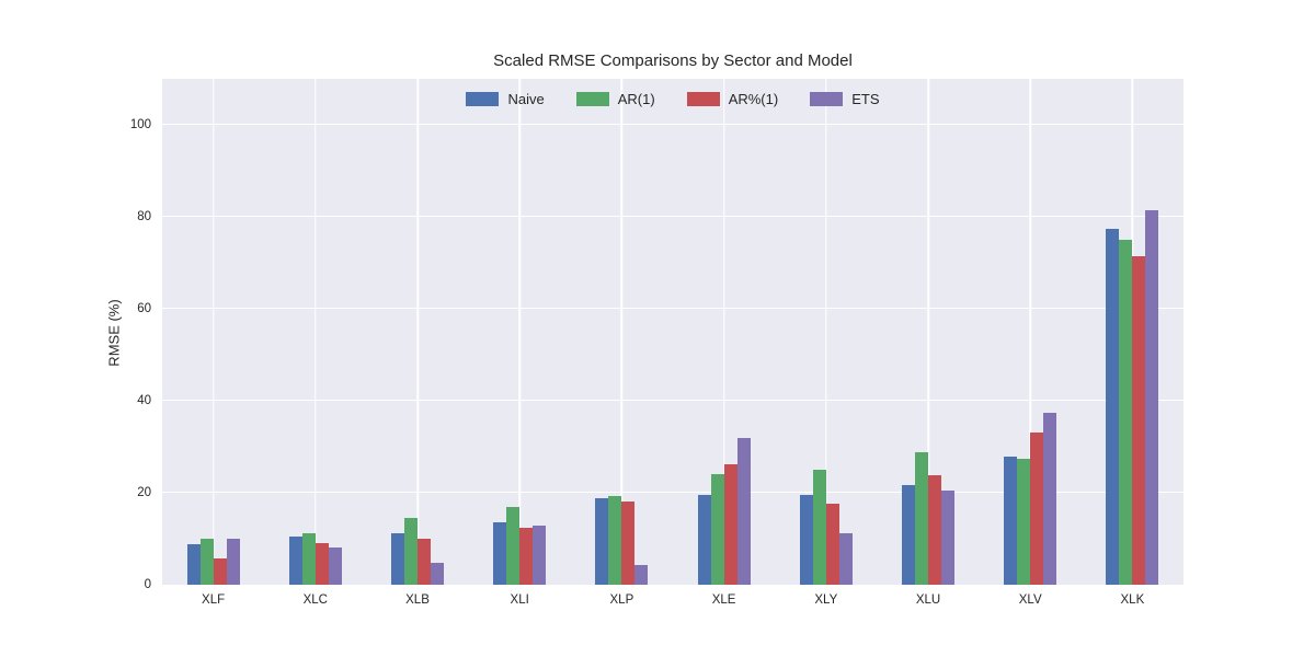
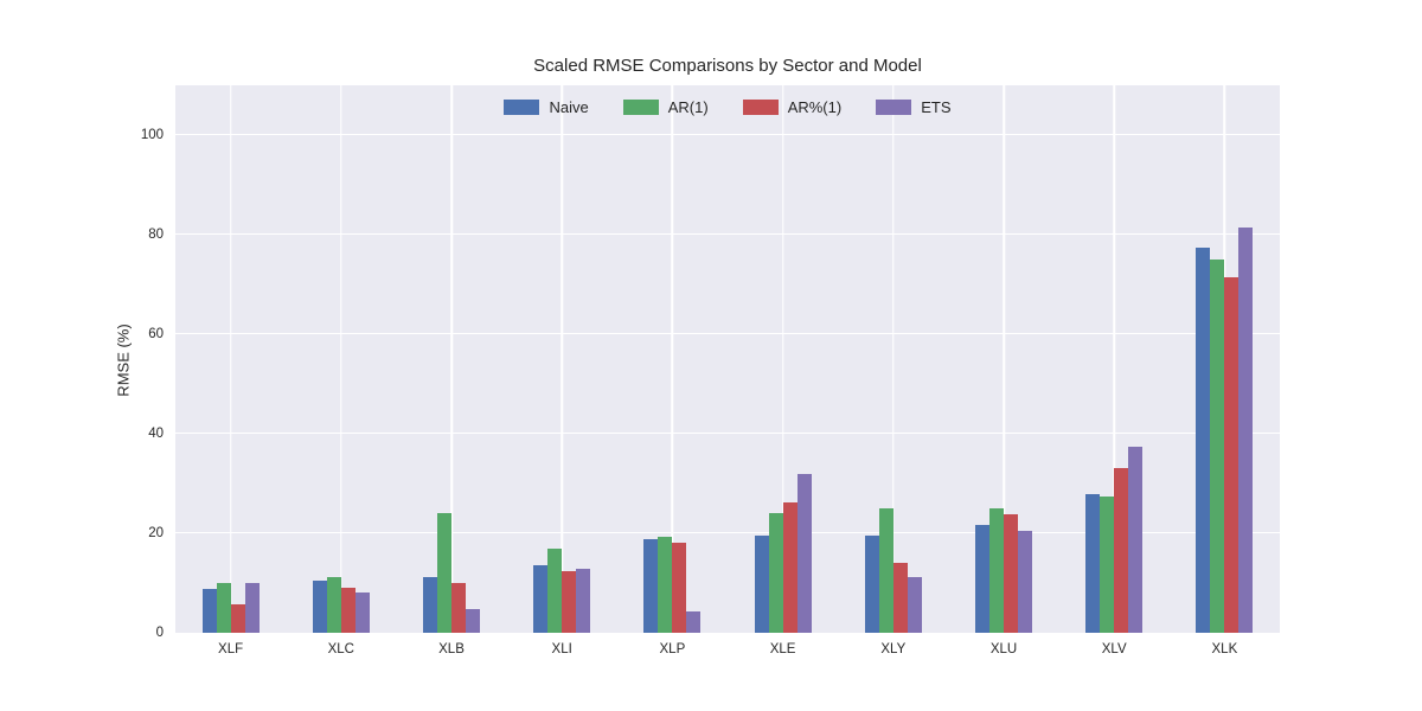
AR(1)/XLB: 14 -> 24
AR%(1)/XLY: 18 -> 14
AR(1)/XLU: 29 -> 25
